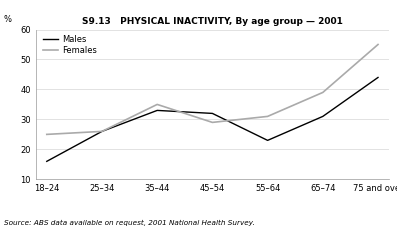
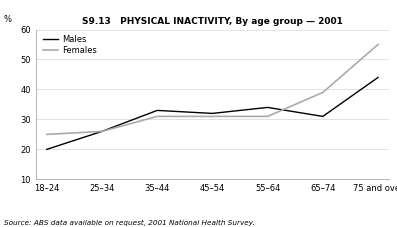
Males/18–24: 16 -> 20
Females/35–44: 35 -> 31
Females/45–54: 29 -> 31
Males/55–64: 23 -> 34
